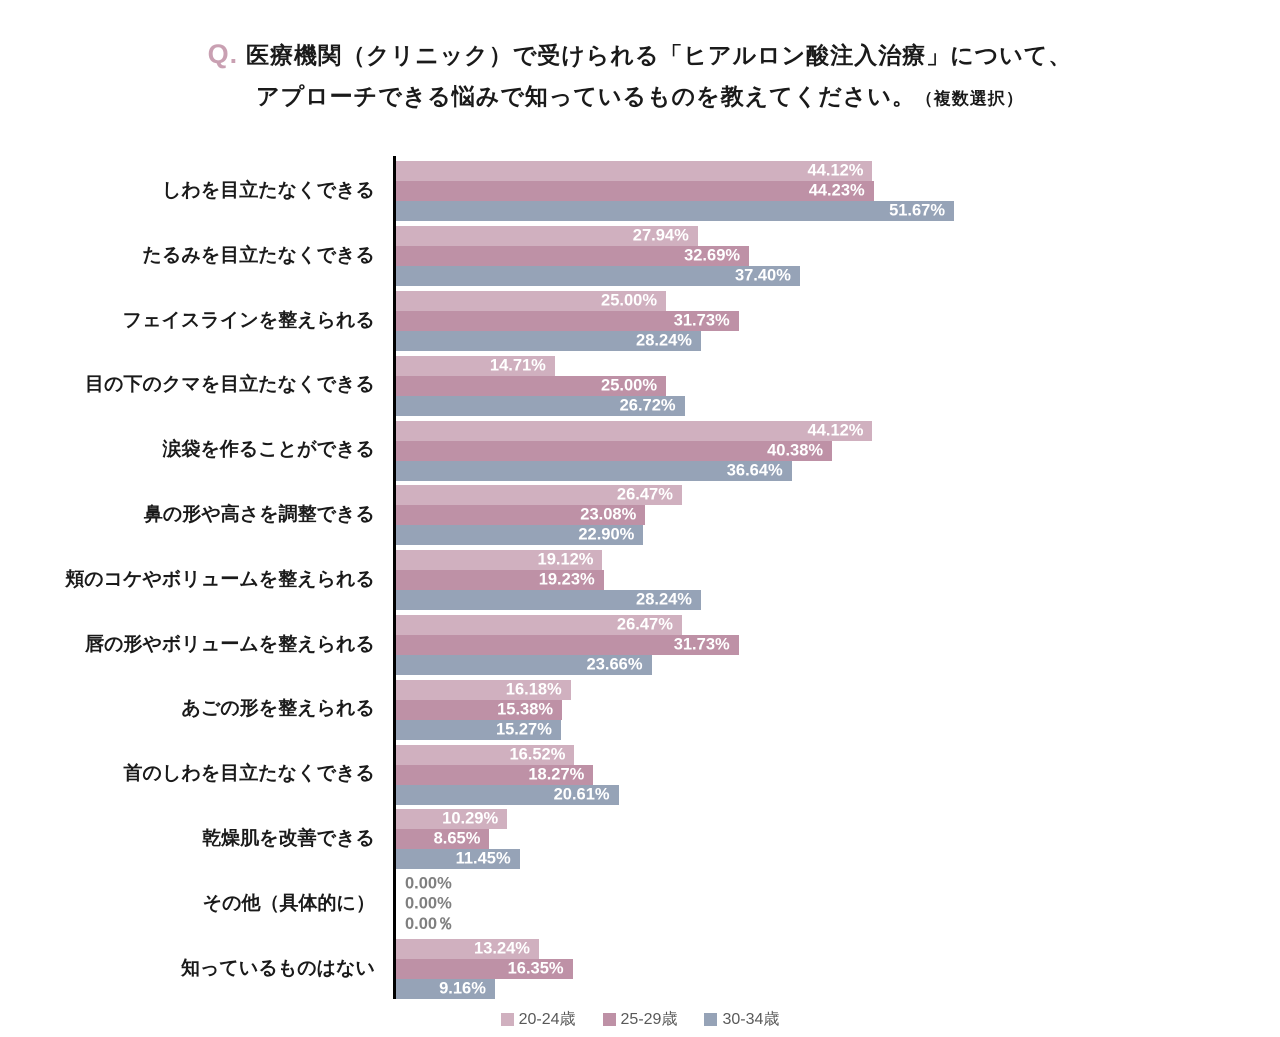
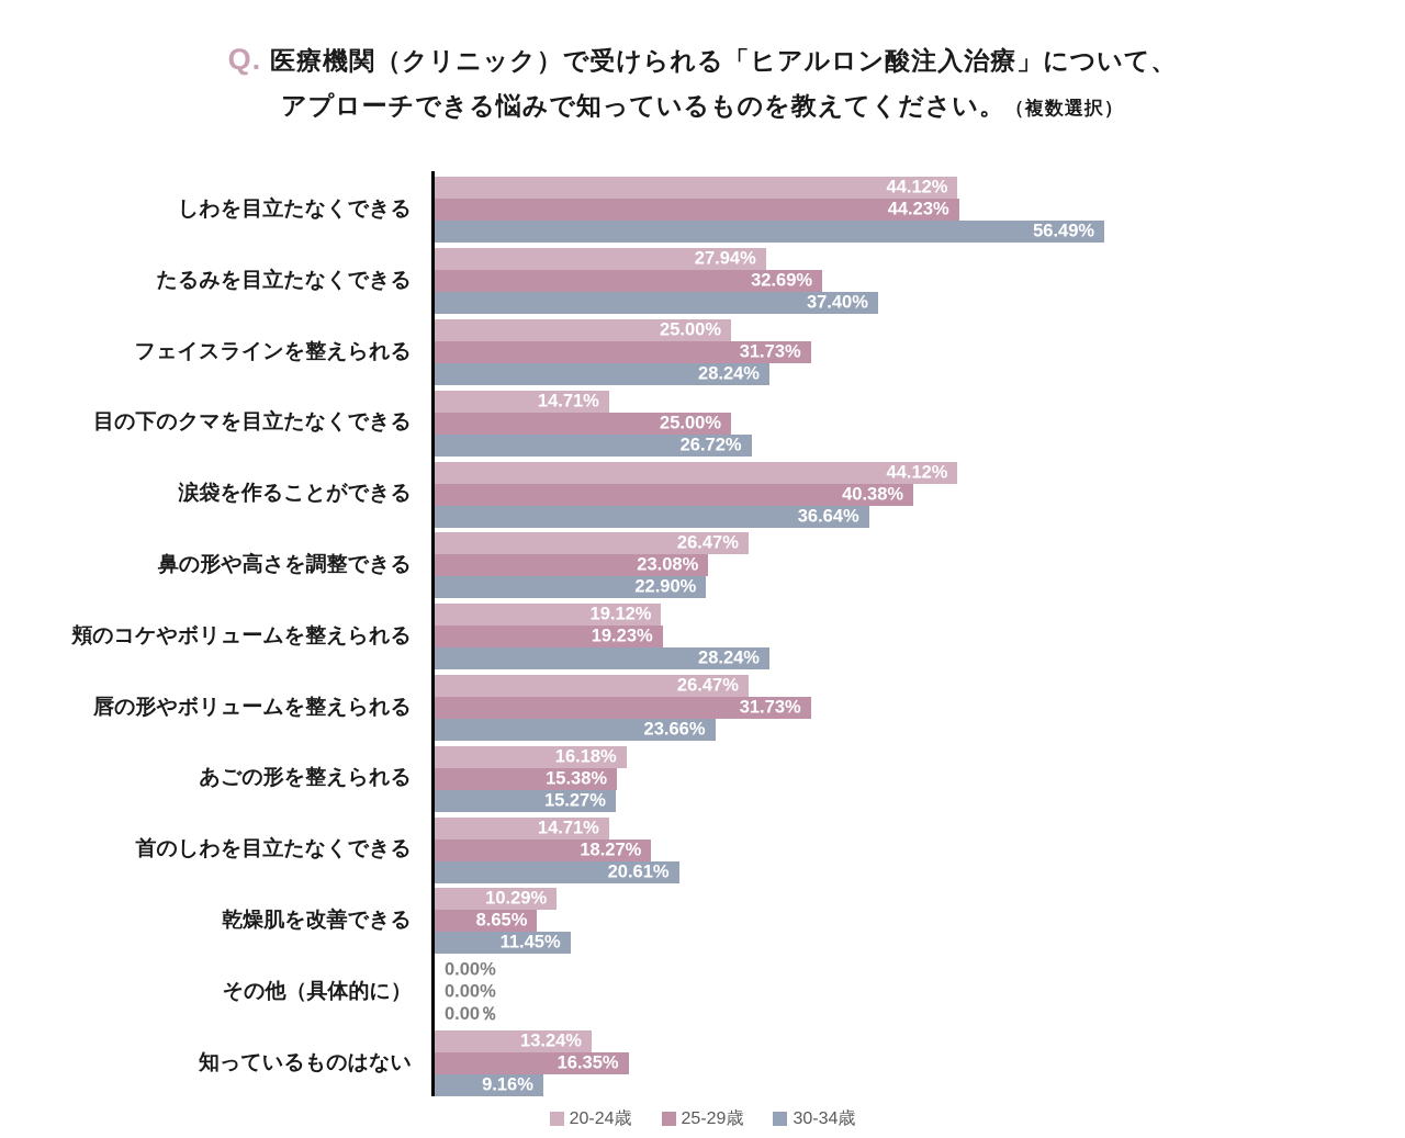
30-34歳/しわを目立たなくできる: 51.67% -> 56.49%
20-24歳/首のしわを目立たなくできる: 16.52% -> 14.71%
